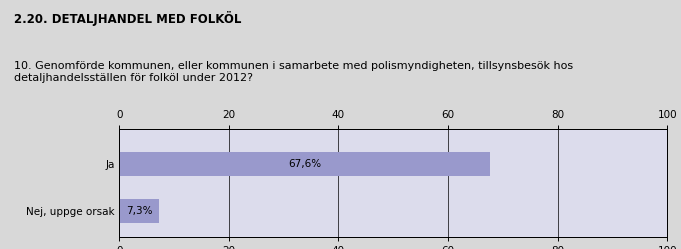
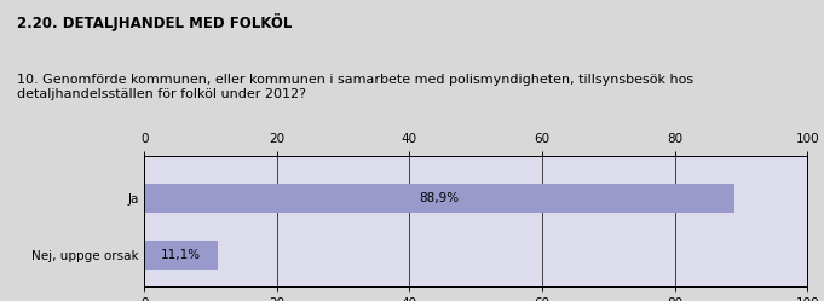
Ja: 67,6% -> 88,9%
Nej, uppge orsak: 7,3% -> 11,1%
